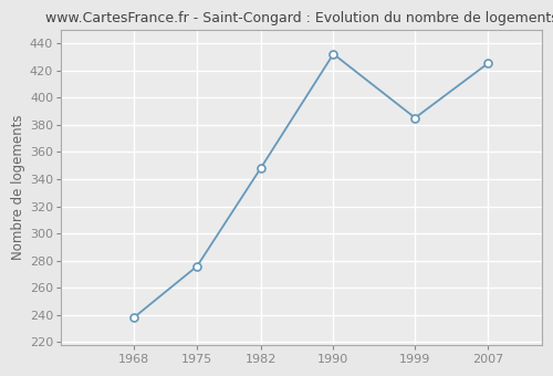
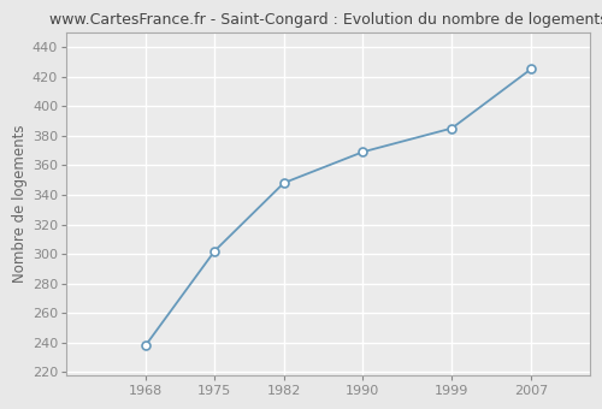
1975: 276 -> 302
1990: 432 -> 369
